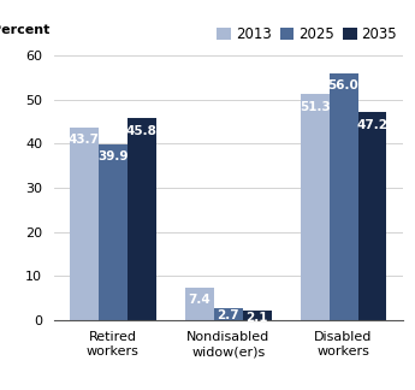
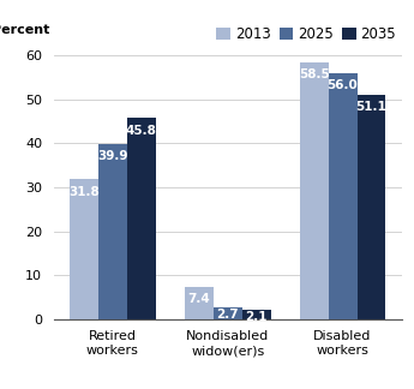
2013/Retired workers: 43.7 -> 31.8
2013/Disabled workers: 51.3 -> 58.5
2035/Disabled workers: 47.2 -> 51.1
